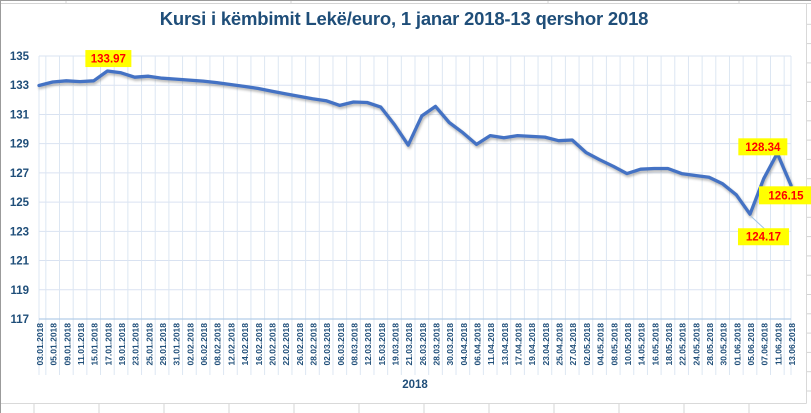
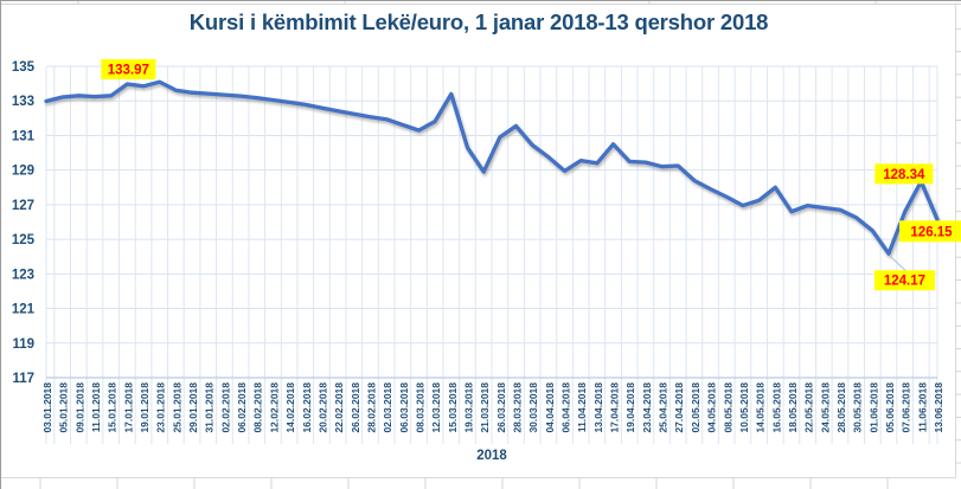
23.01.2018: 133.6 -> 134.1
08.03.2018: 131.8 -> 131.3
15.03.2018: 131.5 -> 133.4
17.04.2018: 129.6 -> 130.5
16.05.2018: 127.3 -> 128.0
18.05.2018: 127.3 -> 126.6
